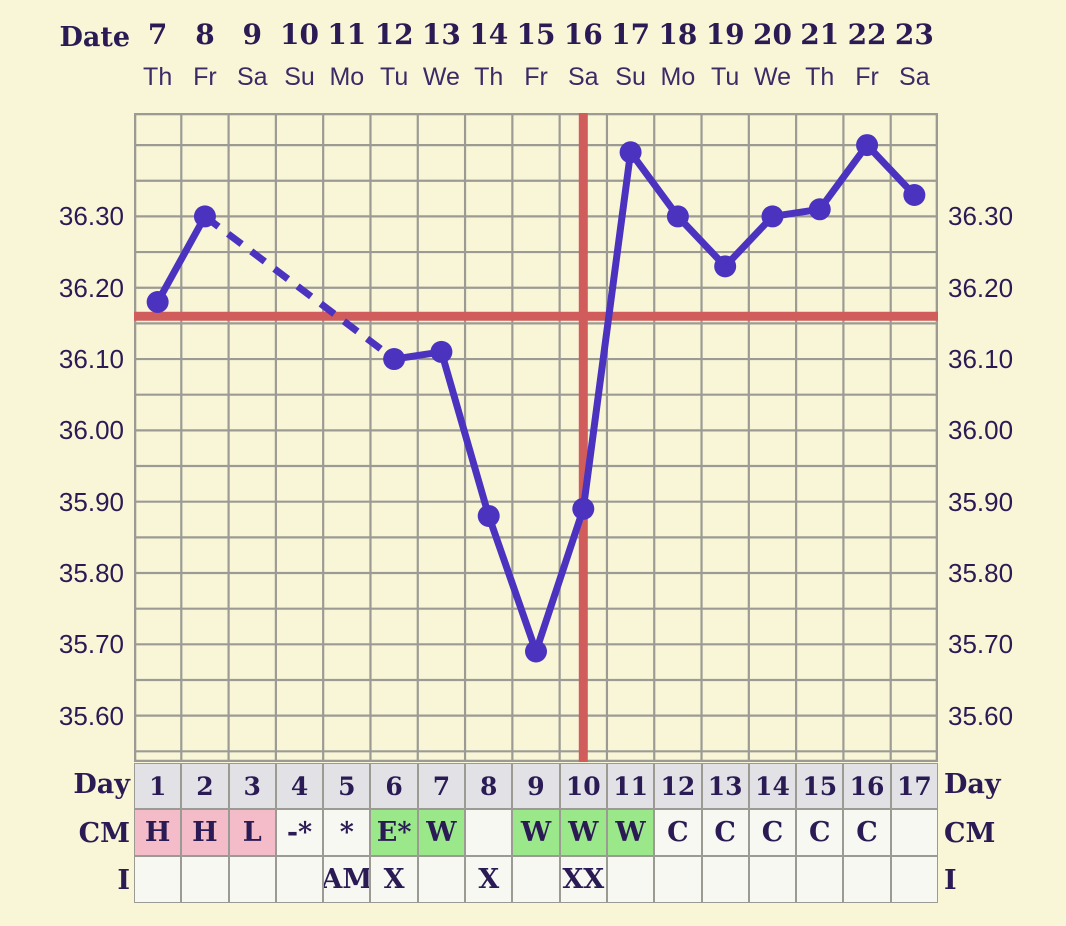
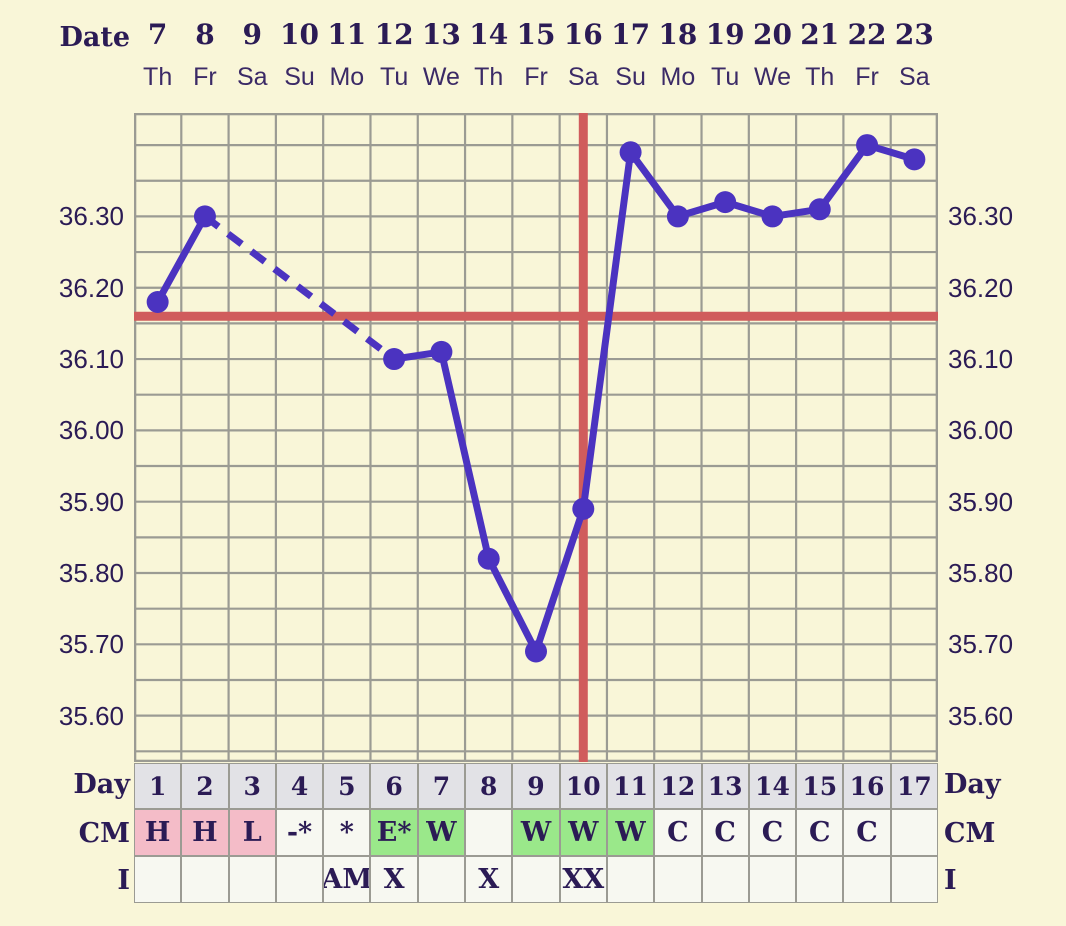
8: 35.88 -> 35.82
13: 36.23 -> 36.32
17: 36.33 -> 36.38
